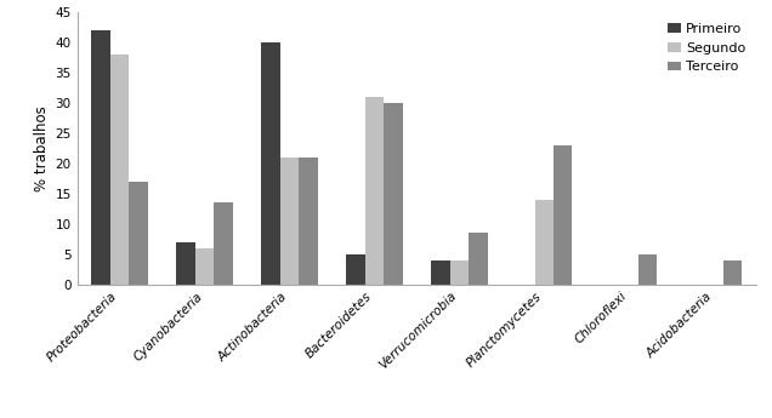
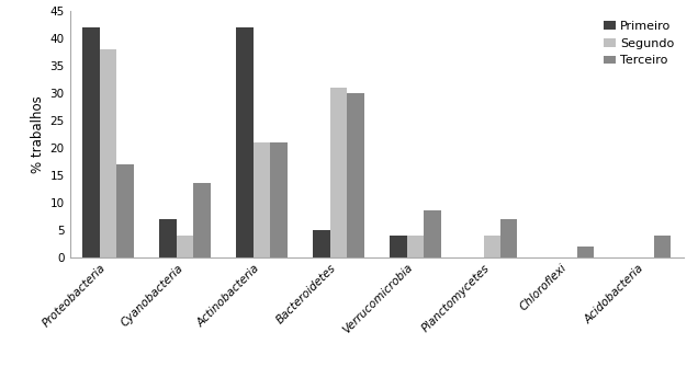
Segundo/Cyanobacteria: 6 -> 4
Primeiro/Actinobacteria: 40 -> 42
Segundo/Planctomycetes: 14 -> 4
Terceiro/Planctomycetes: 23.0 -> 7.0
Terceiro/Chloroflexi: 5.0 -> 2.0
